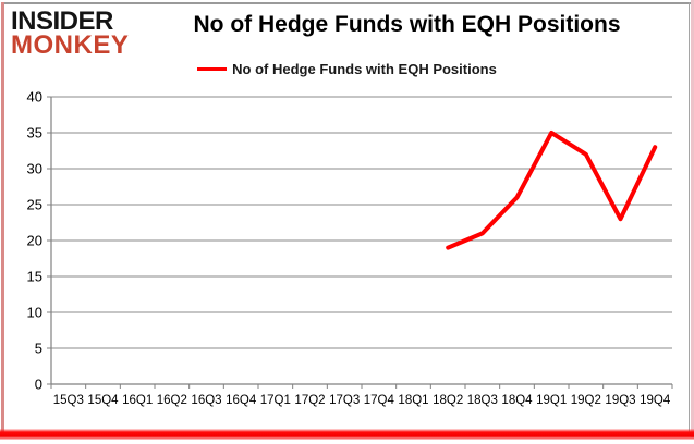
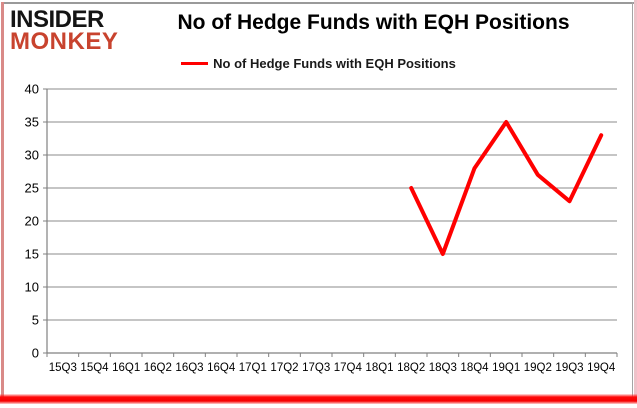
18Q2: 19 -> 25
18Q3: 21 -> 15
18Q4: 26 -> 28
19Q2: 32 -> 27
